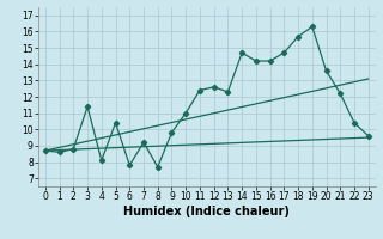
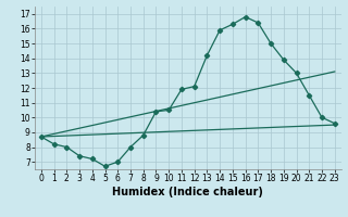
1: 8.6 -> 8.2
2: 8.8 -> 8.0
3: 11.4 -> 7.4
4: 8.1 -> 7.2
5: 10.4 -> 6.7
6: 7.8 -> 7.0
7: 9.2 -> 8.0
8: 7.7 -> 8.8
9: 9.8 -> 10.4
10: 11.0 -> 10.5
11: 12.4 -> 11.9
12: 12.6 -> 12.1
13: 12.3 -> 14.2
14: 14.7 -> 15.9
15: 14.2 -> 16.3
16: 14.2 -> 16.8
17: 14.7 -> 16.4
18: 15.7 -> 15.0
19: 16.3 -> 13.9
20: 13.6 -> 13.0
21: 12.2 -> 11.5
22: 10.4 -> 10.0
